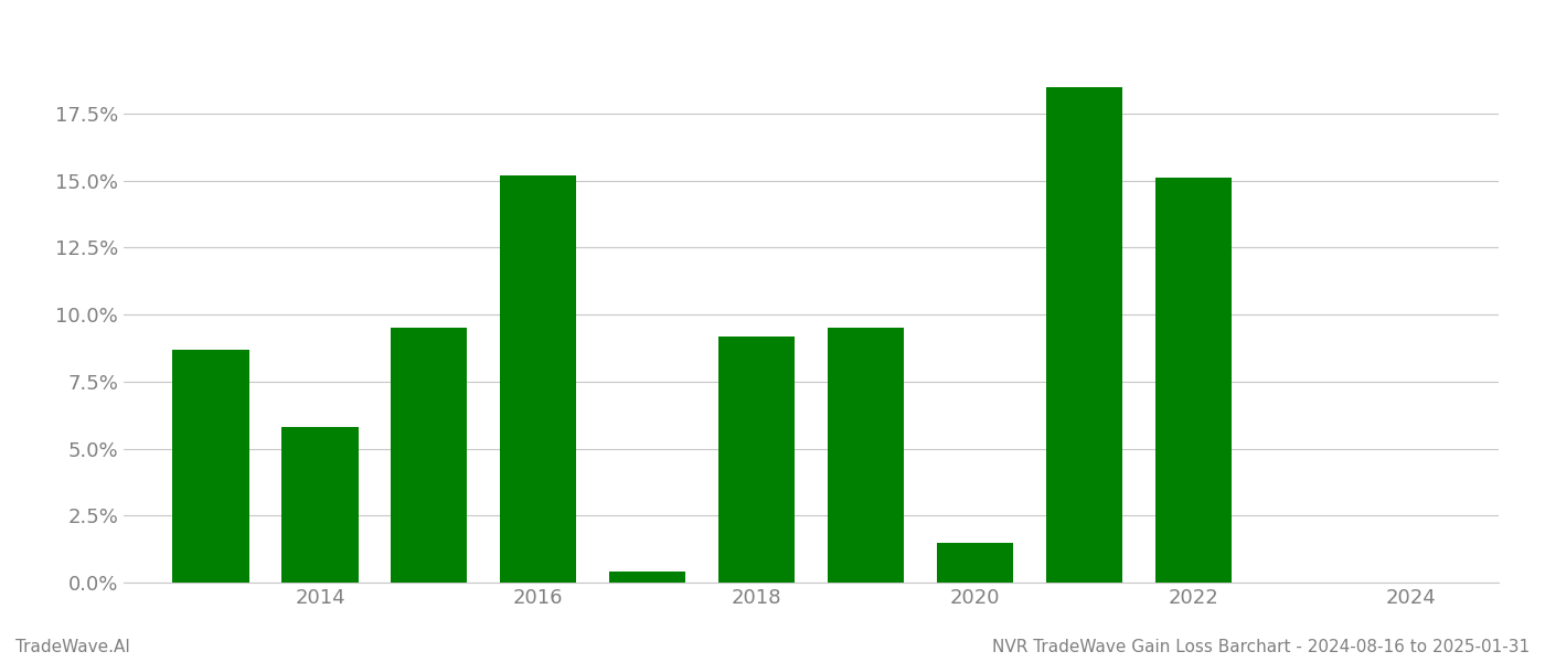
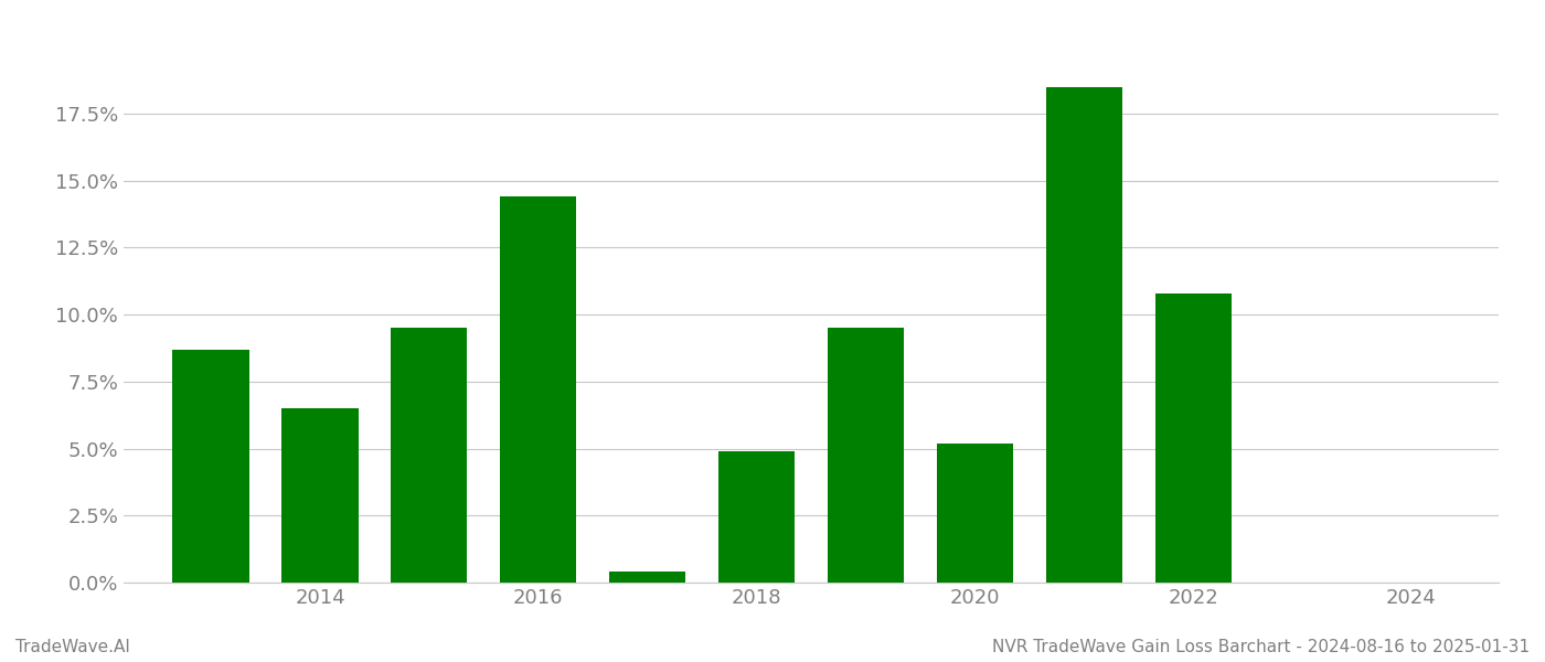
2014: 5.8% -> 6.5%
2016: 15.2% -> 14.4%
2018: 9.2% -> 4.9%
2020: 1.5% -> 5.2%
2022: 15.1% -> 10.8%
